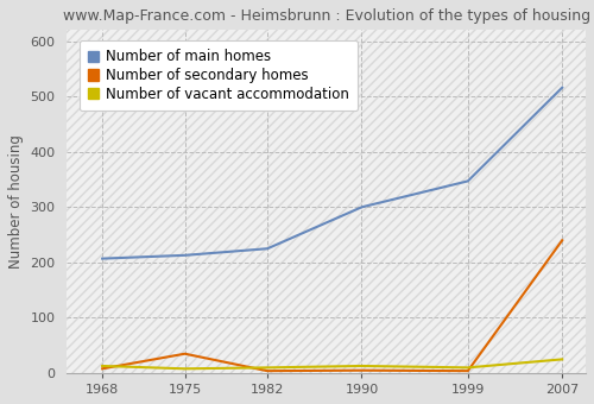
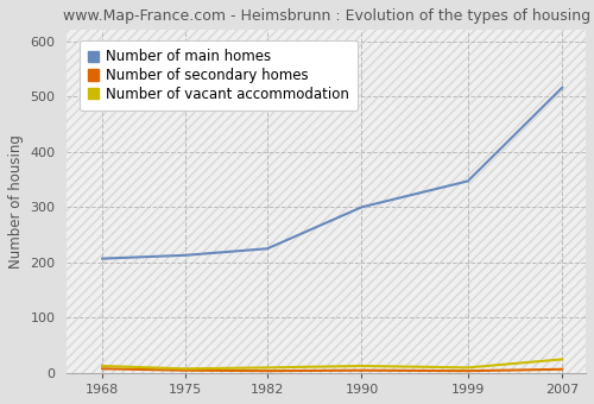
Number of secondary homes/1975: 35 -> 5
Number of secondary homes/2007: 240 -> 7
